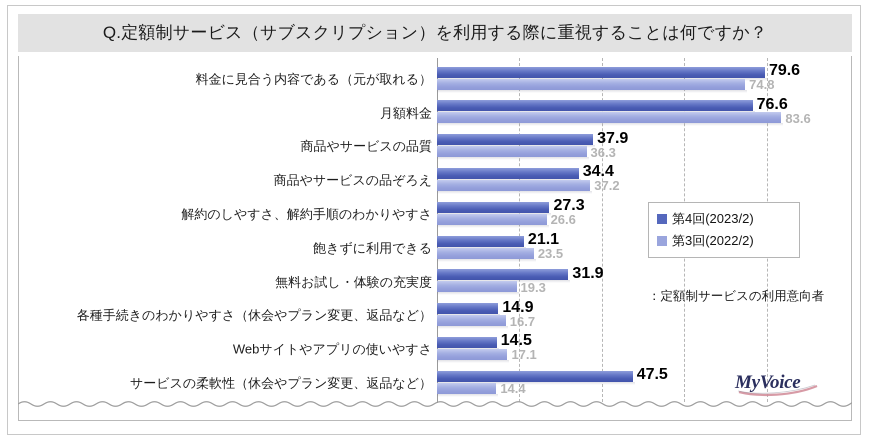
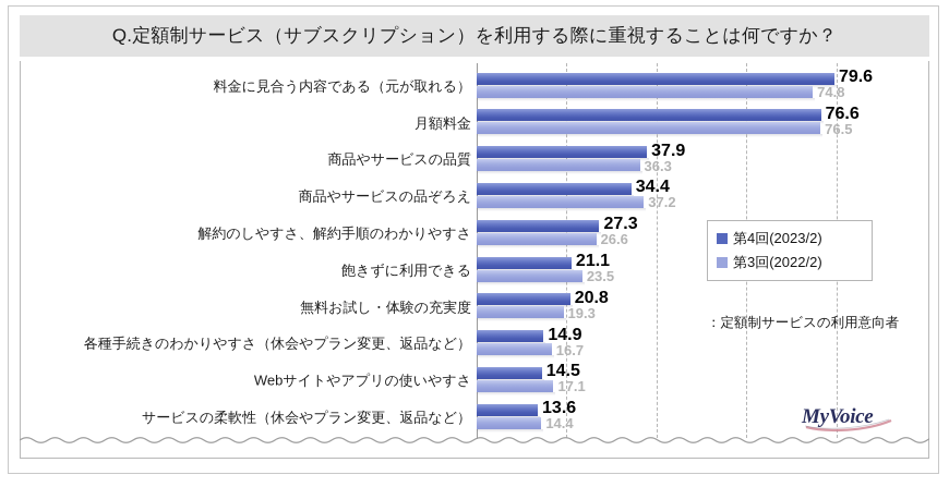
第3回(2022/2)/月額料金: 83.6 -> 76.5
第4回(2023/2)/無料お試し・体験の充実度: 31.9 -> 20.8
第4回(2023/2)/サービスの柔軟性（休会やプラン変更、返品など）: 47.5 -> 13.6
